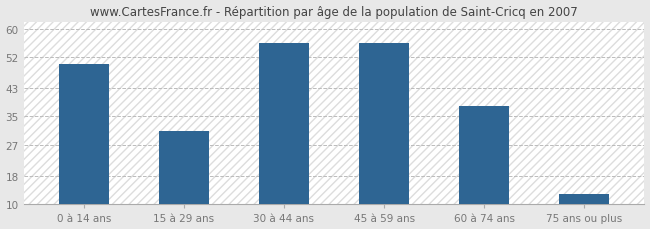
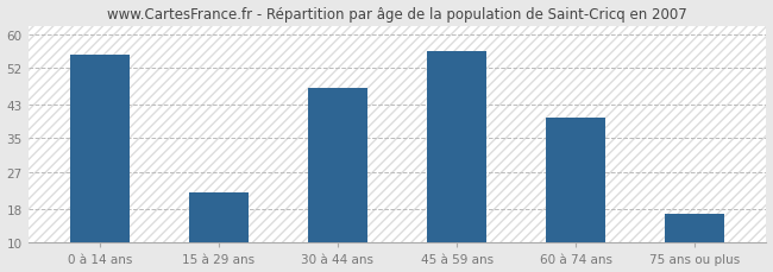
0 à 14 ans: 50 -> 55
15 à 29 ans: 31 -> 22
30 à 44 ans: 56 -> 47
60 à 74 ans: 38 -> 40
75 ans ou plus: 13 -> 17
